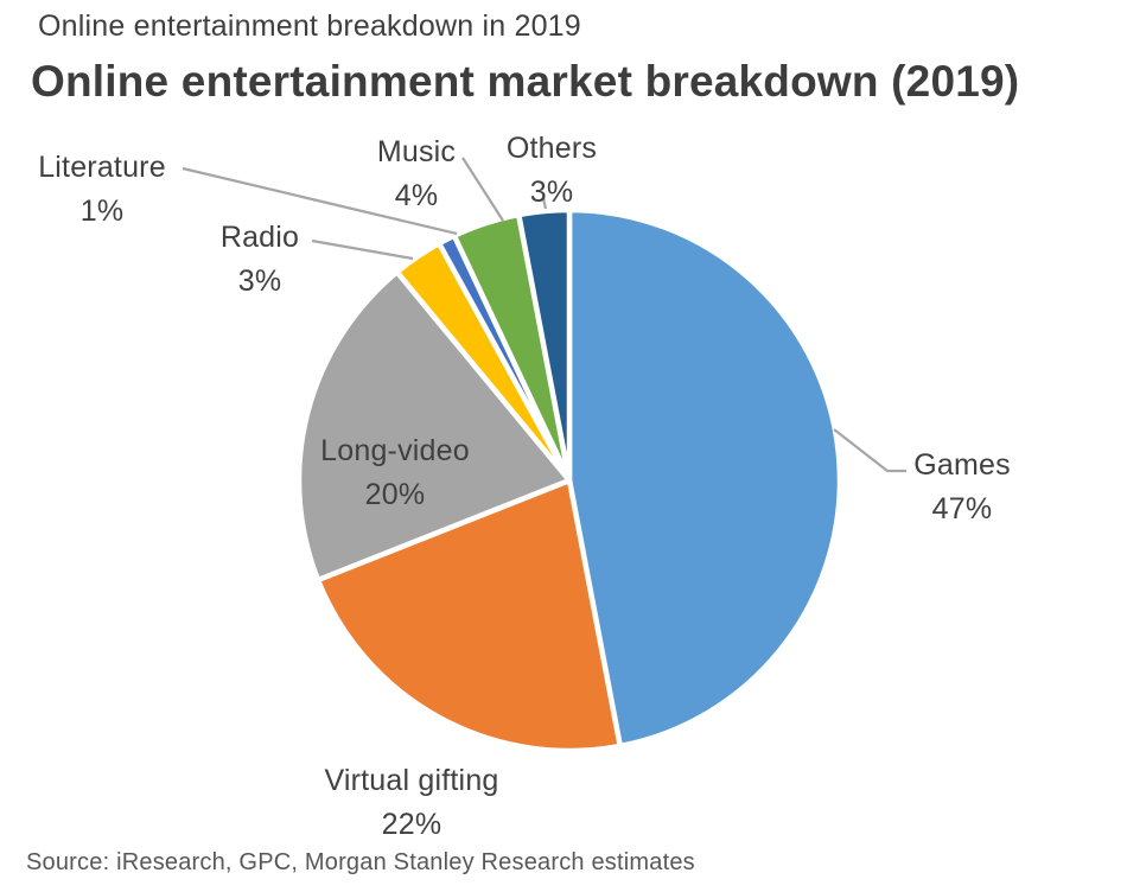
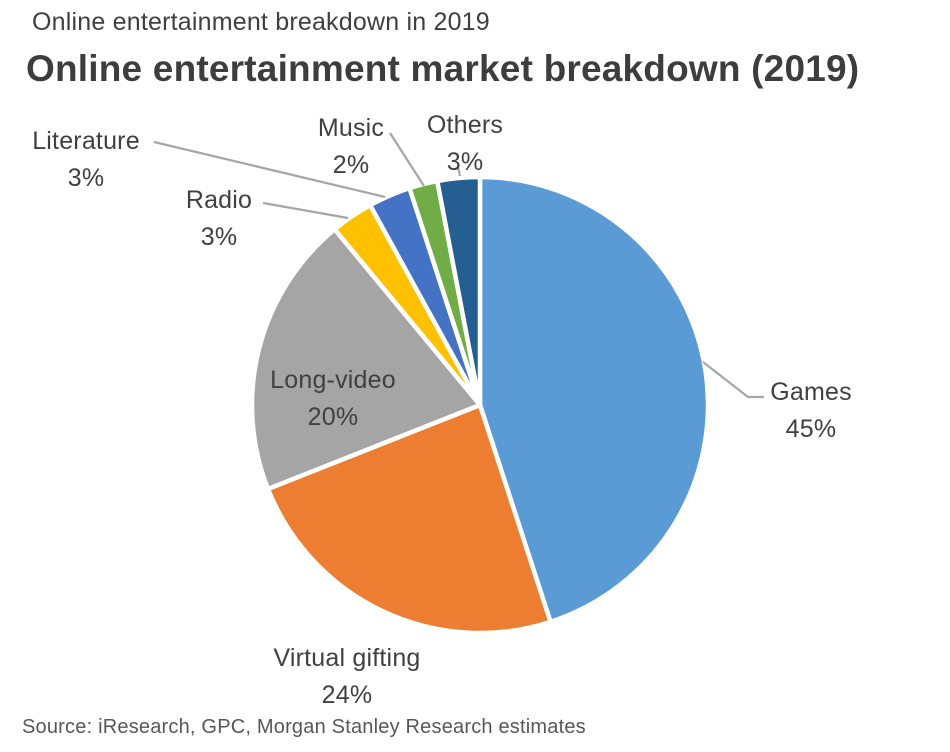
Games: 47% -> 45%
Virtual gifting: 22% -> 24%
Literature: 1% -> 3%
Music: 4% -> 2%
